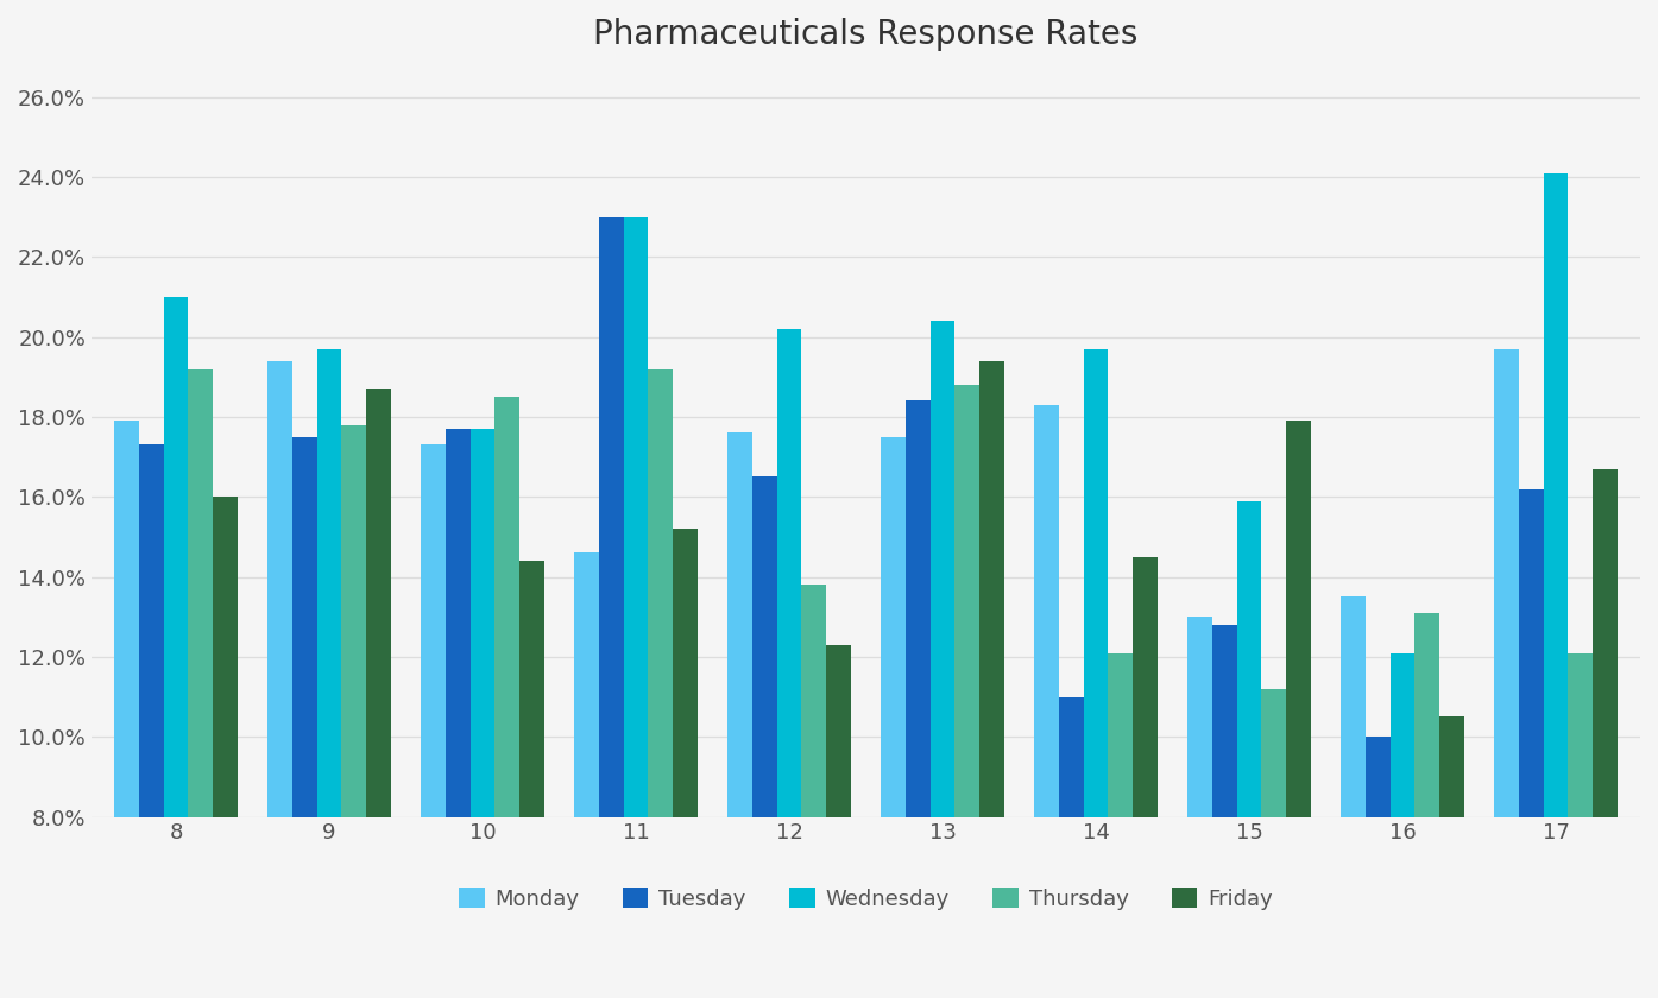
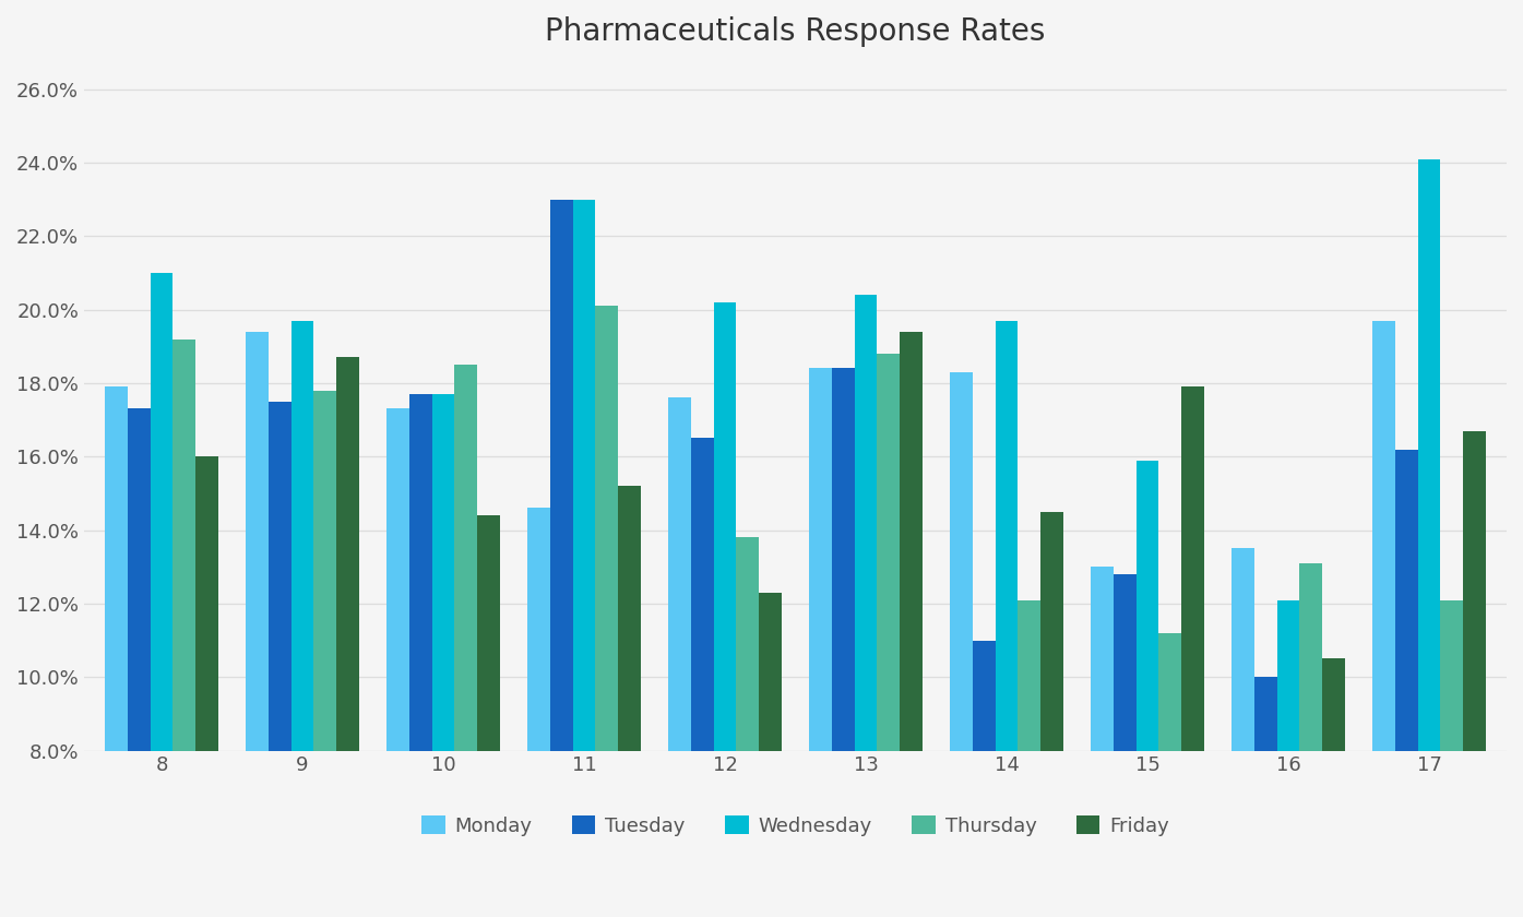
Thursday/11: 19.2% -> 20.1%
Monday/13: 17.5% -> 18.4%
